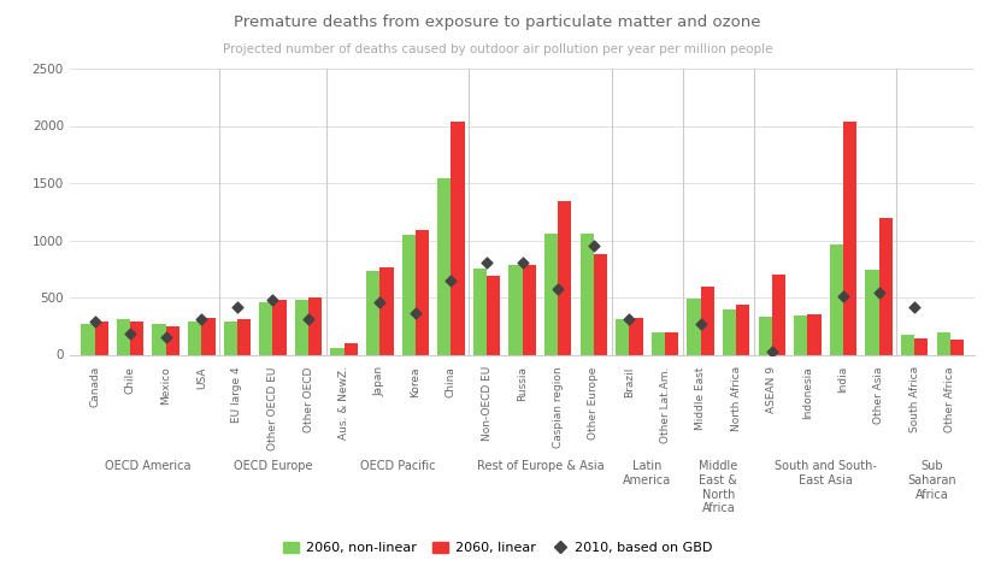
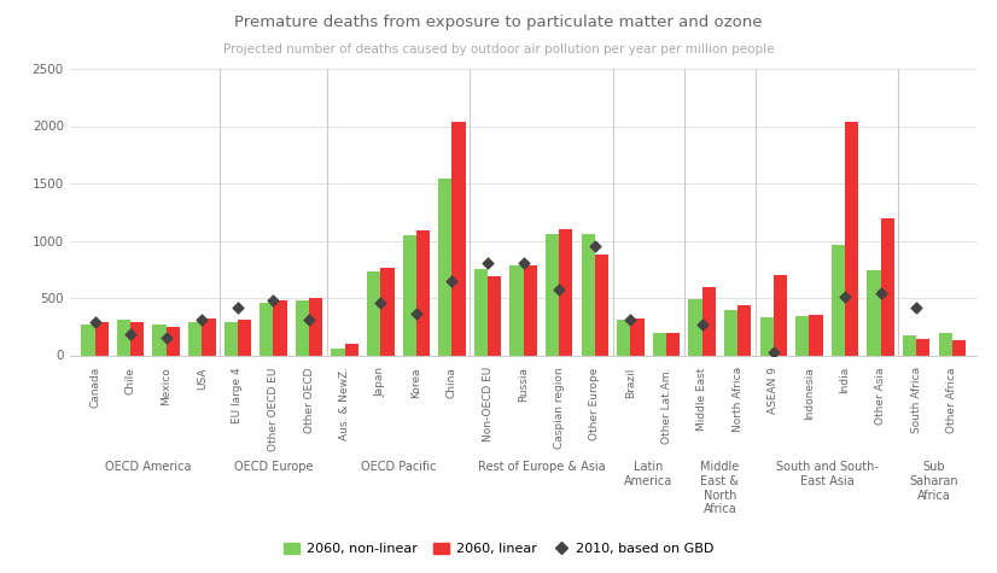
2060, linear/Caspian region: 1340 -> 1100
